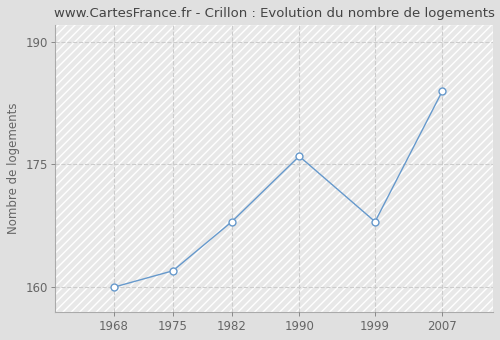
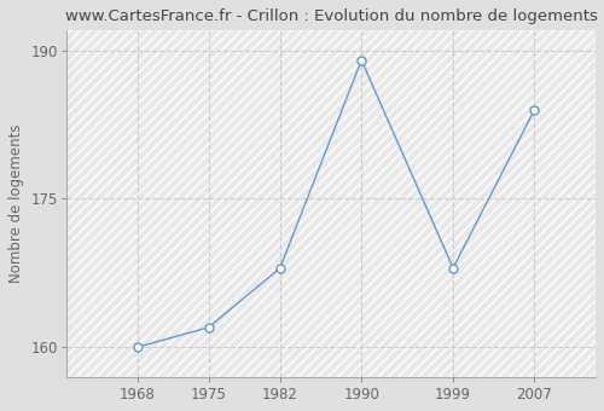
1990: 176 -> 189
